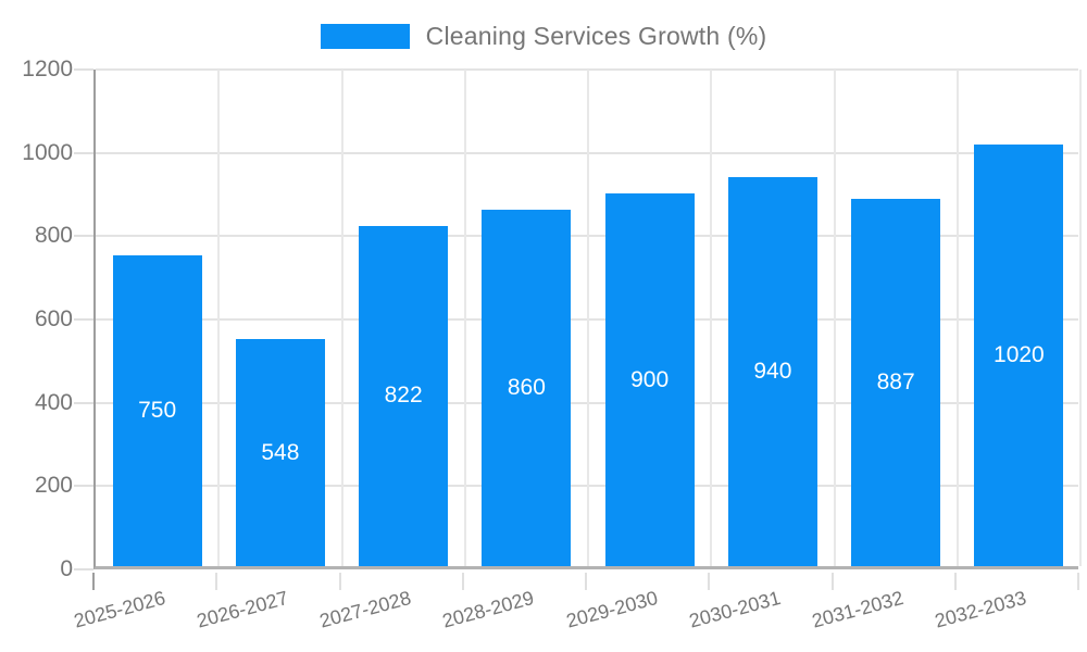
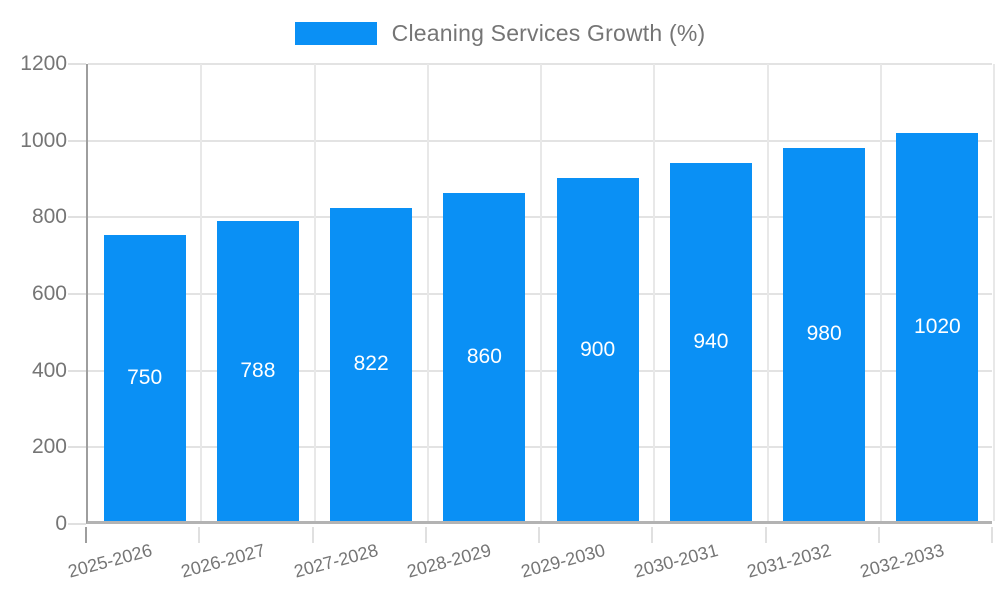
2026-2027: 548 -> 788
2031-2032: 887 -> 980
